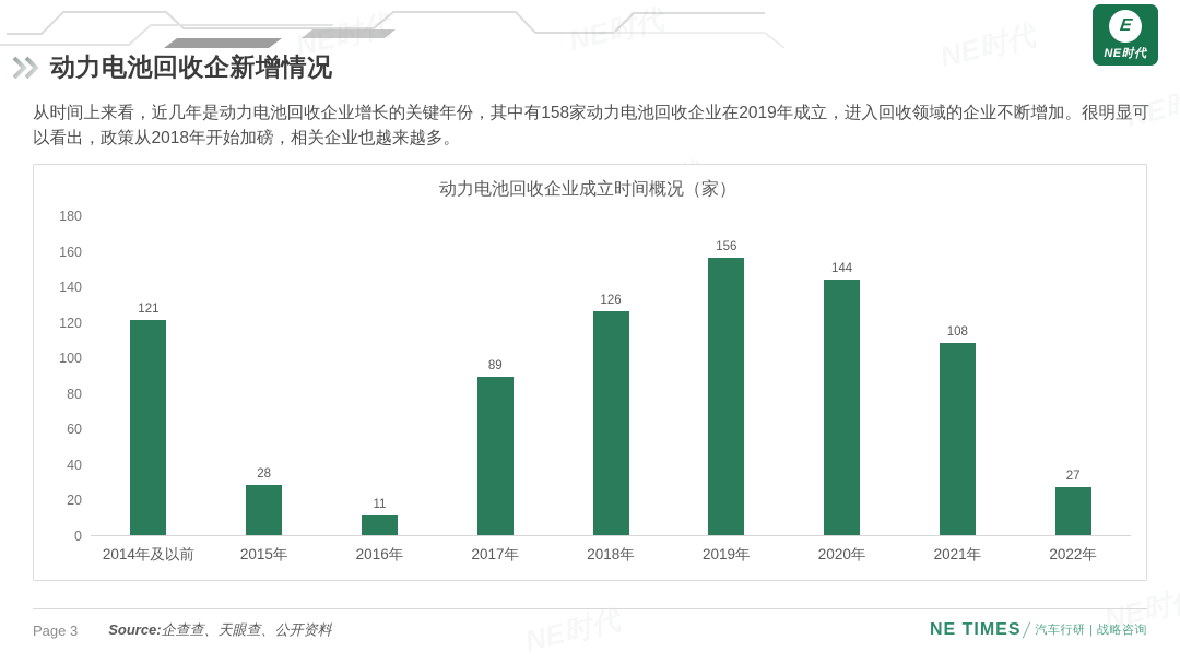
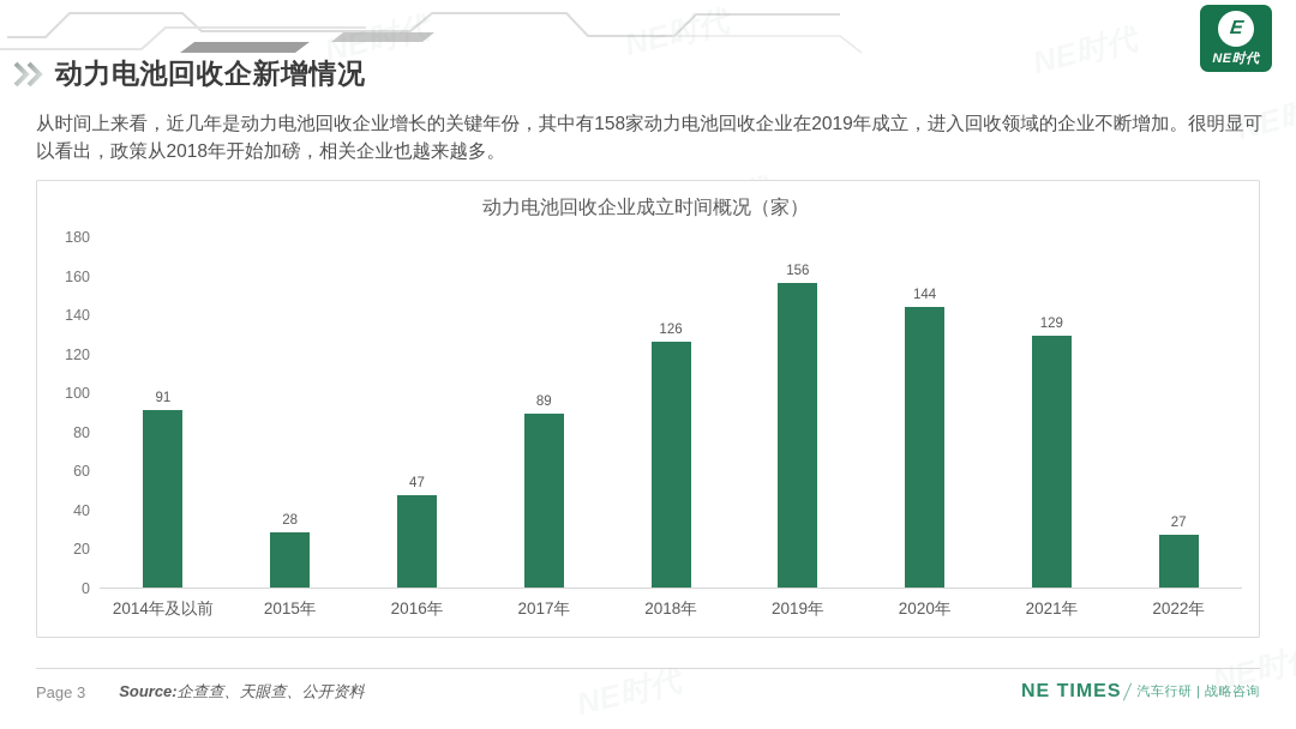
2014年及以前: 121 -> 91
2016年: 11 -> 47
2021年: 108 -> 129
